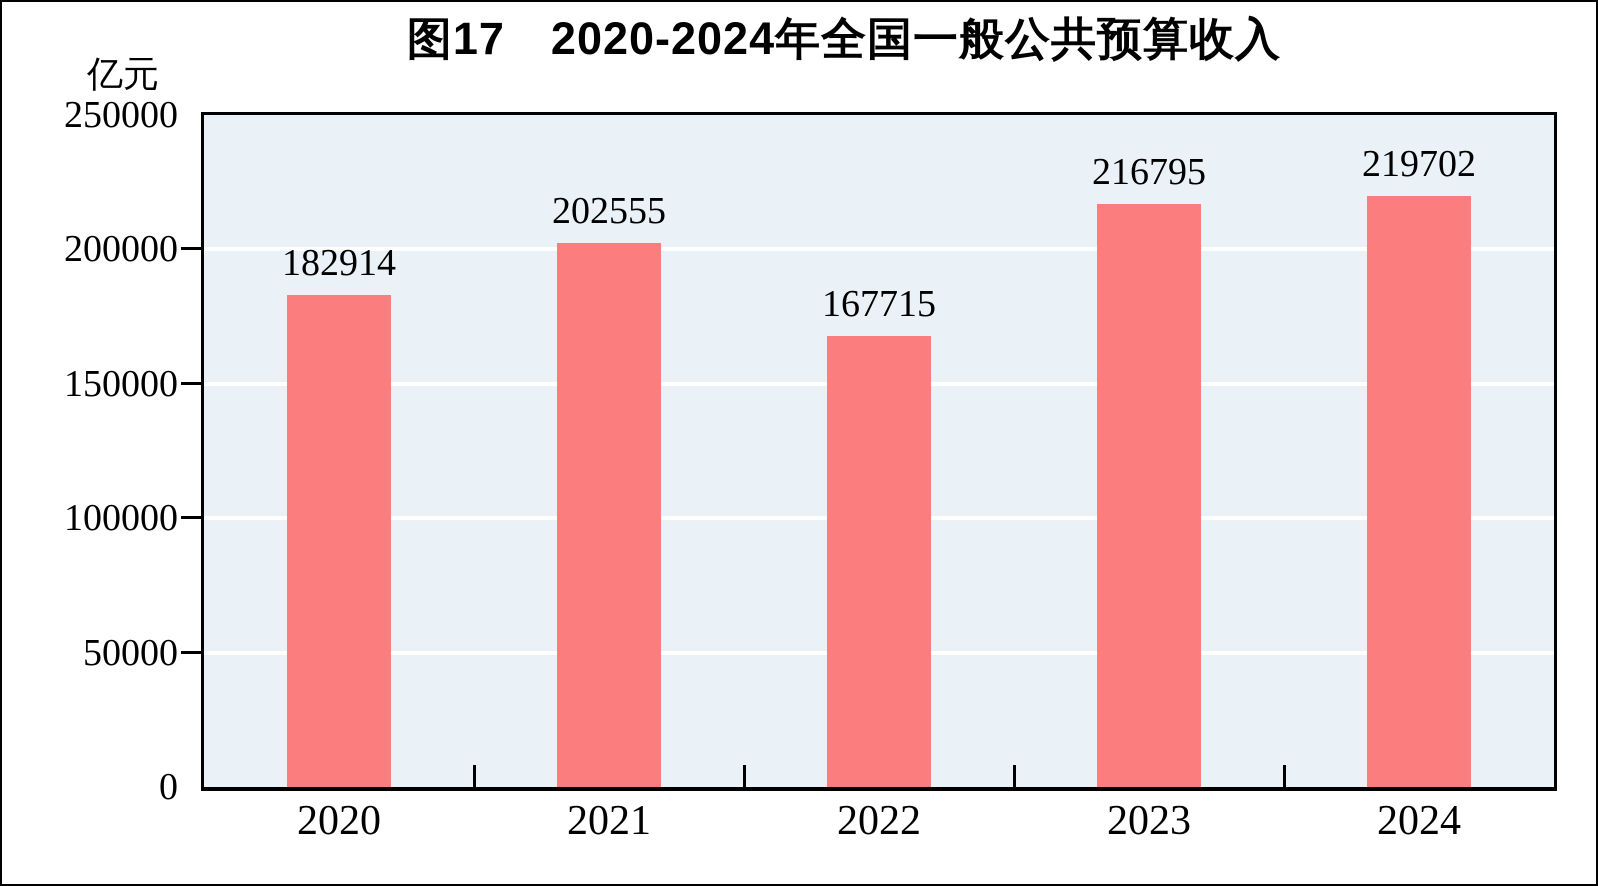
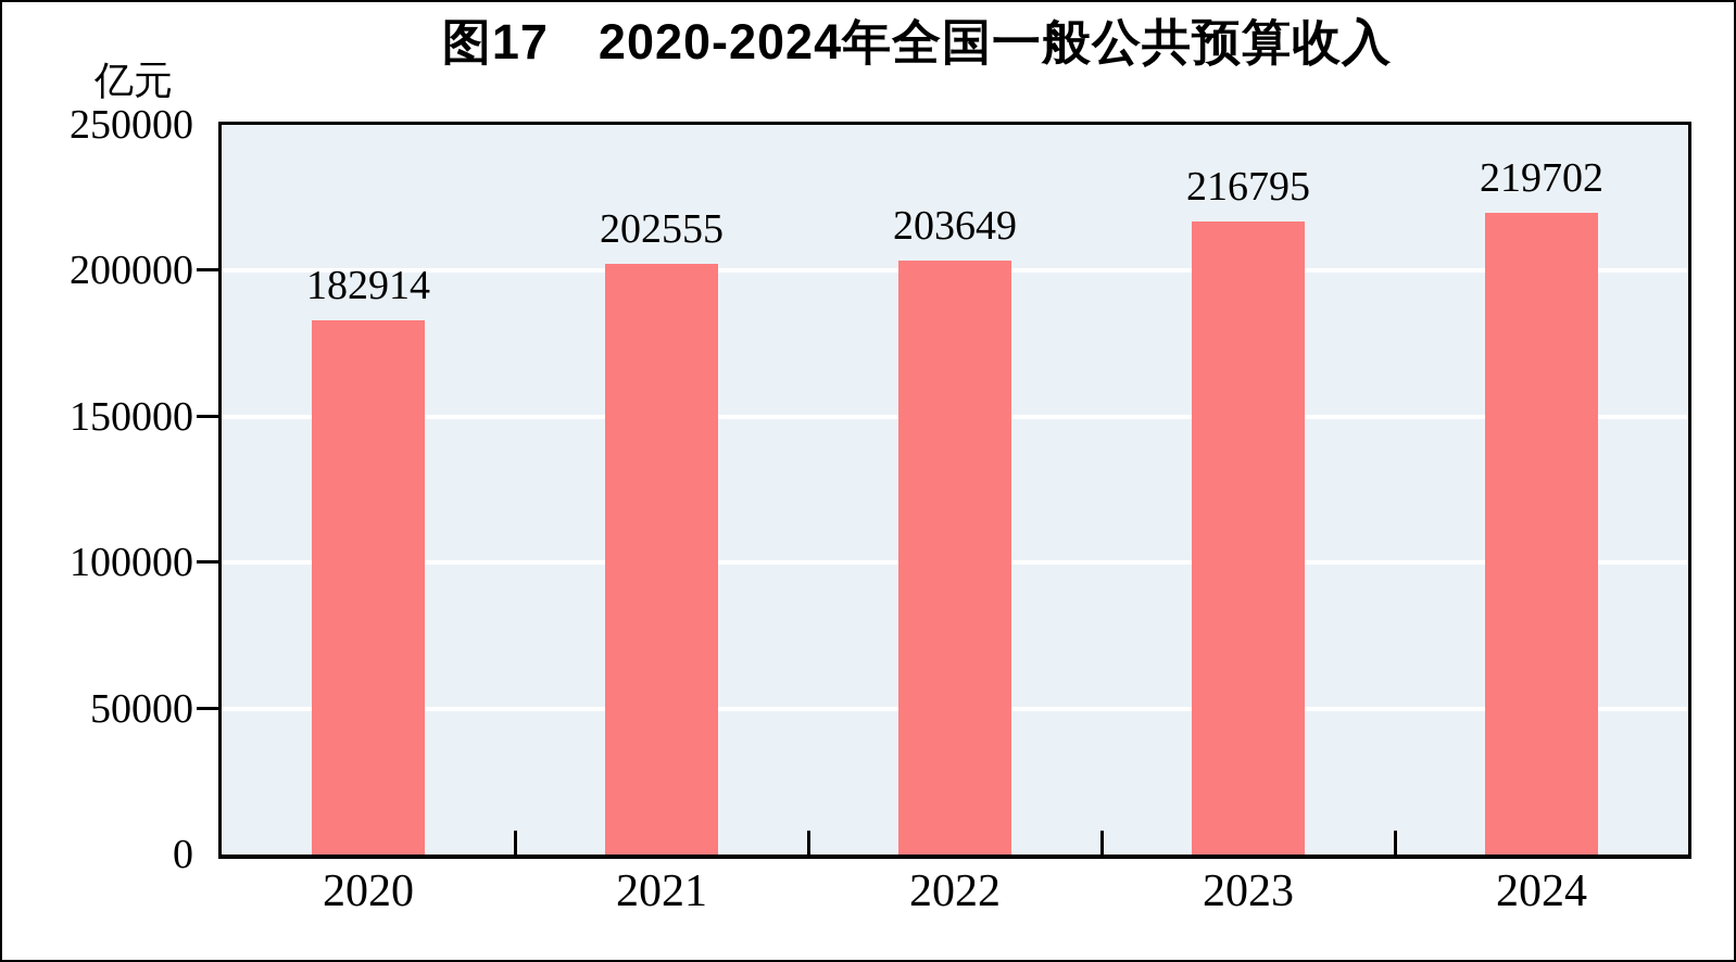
2022: 167715 -> 203649
